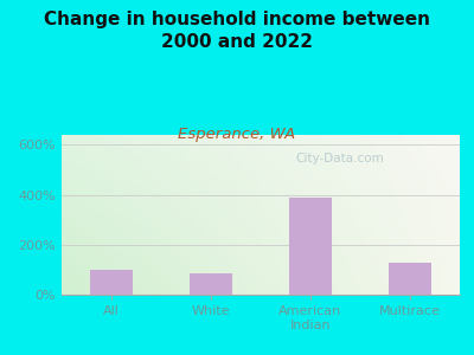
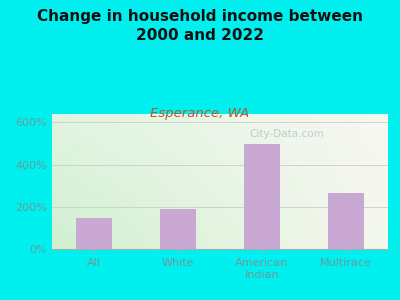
All: 100% -> 145%
White: 83% -> 190%
American Indian: 390% -> 500%
Multirace: 130% -> 265%
